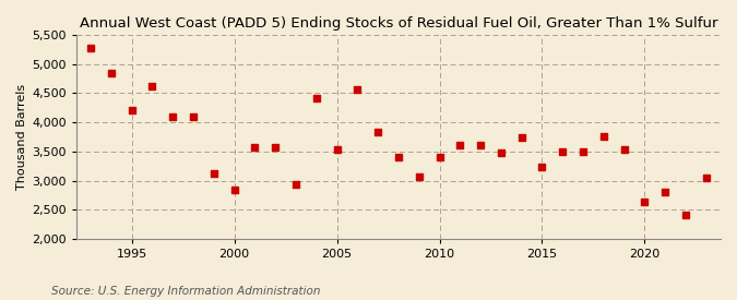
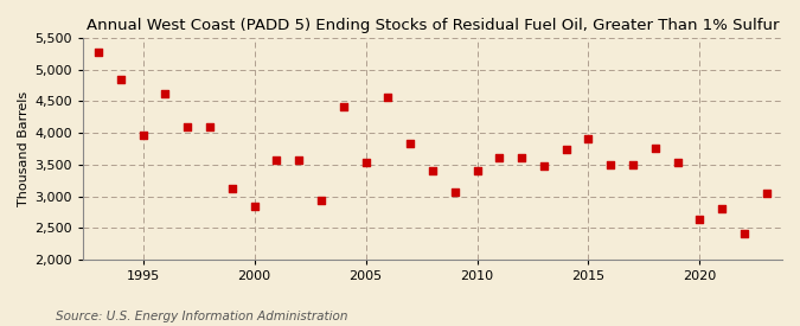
1995: 4,200 -> 3,960
2015: 3,240 -> 3,900
